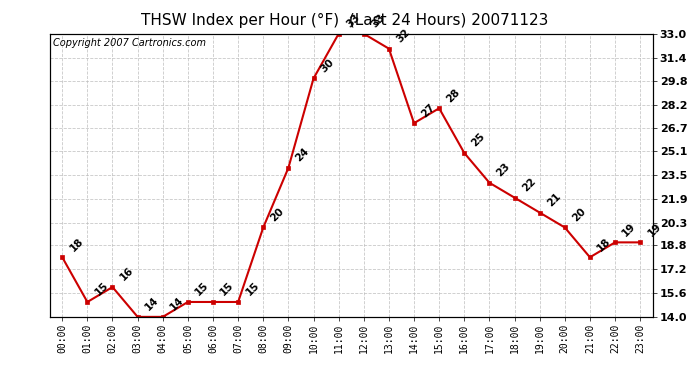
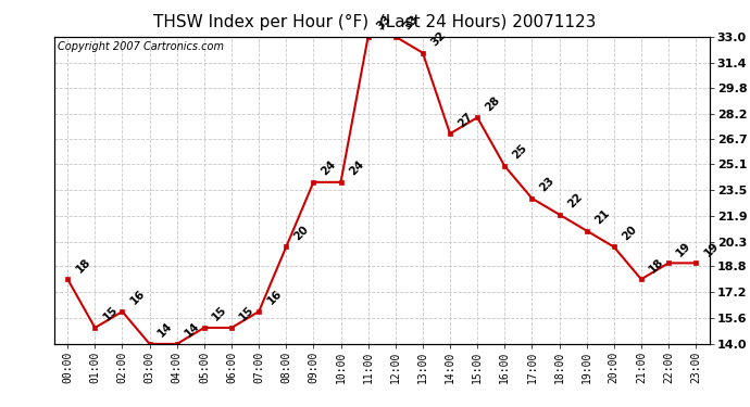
07:00: 15 -> 16
10:00: 30 -> 24
